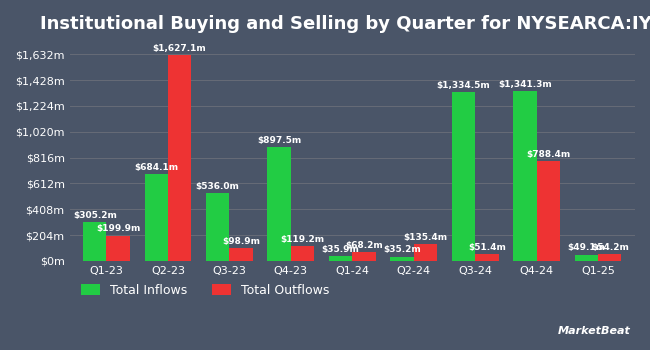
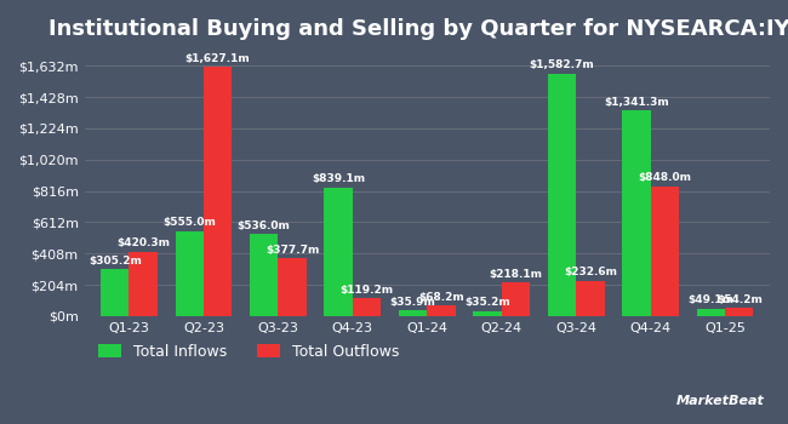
Total Outflows/Q1-23: $199.9m -> $420.3m
Total Inflows/Q2-23: $684.1m -> $555.0m
Total Outflows/Q3-23: $98.9m -> $377.7m
Total Inflows/Q4-23: $897.5m -> $839.1m
Total Outflows/Q2-24: $135.4m -> $218.1m
Total Inflows/Q3-24: $1,334.5m -> $1,582.7m
Total Outflows/Q3-24: $51.4m -> $232.6m
Total Outflows/Q4-24: $788.4m -> $848.0m
